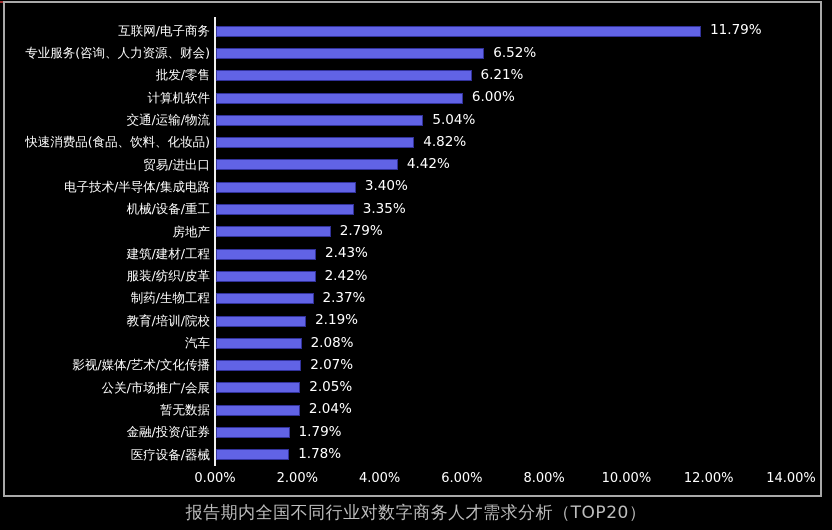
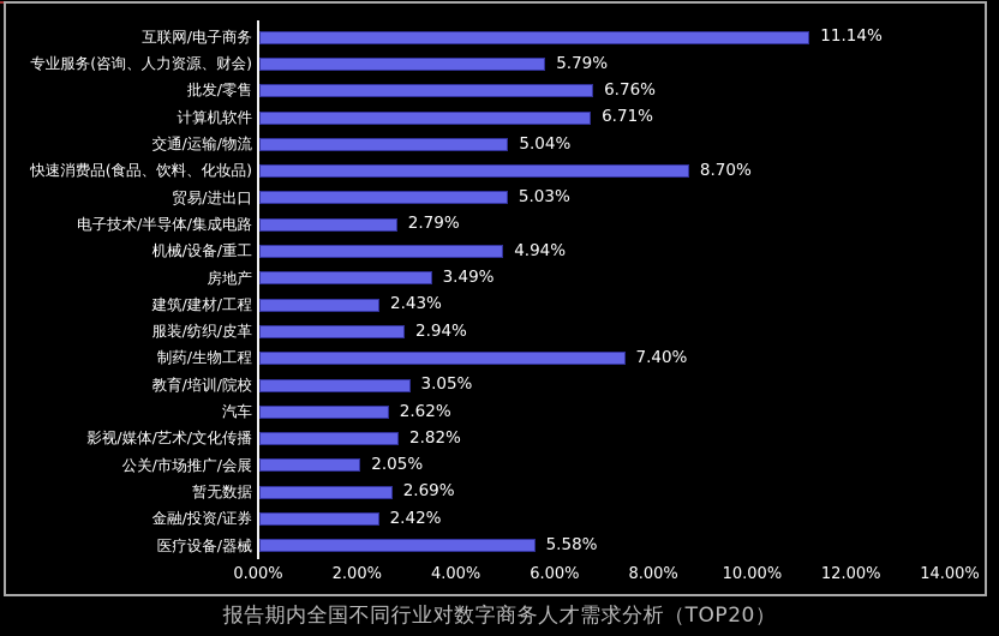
互联网/电子商务: 11.79% -> 11.14%
专业服务(咨询、人力资源、财会): 6.52% -> 5.79%
批发/零售: 6.21% -> 6.76%
计算机软件: 6.00% -> 6.71%
快速消费品(食品、饮料、化妆品): 4.82% -> 8.70%
贸易/进出口: 4.42% -> 5.03%
电子技术/半导体/集成电路: 3.40% -> 2.79%
机械/设备/重工: 3.35% -> 4.94%
房地产: 2.79% -> 3.49%
服装/纺织/皮革: 2.42% -> 2.94%
制药/生物工程: 2.37% -> 7.40%
教育/培训/院校: 2.19% -> 3.05%
汽车: 2.08% -> 2.62%
影视/媒体/艺术/文化传播: 2.07% -> 2.82%
暂无数据: 2.04% -> 2.69%
金融/投资/证券: 1.79% -> 2.42%
医疗设备/器械: 1.78% -> 5.58%
